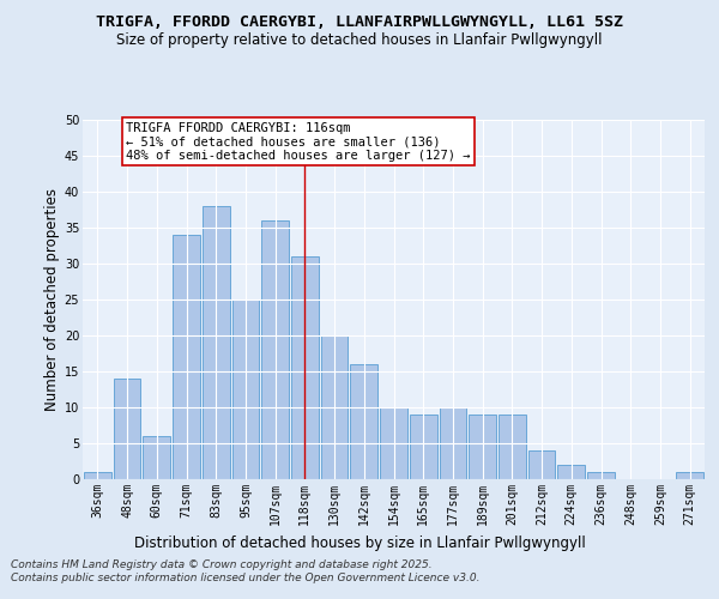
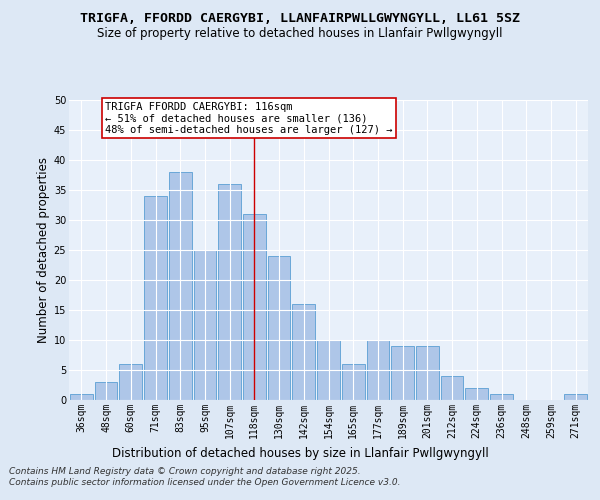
48sqm: 14 -> 3
130sqm: 20 -> 24
165sqm: 9 -> 6
